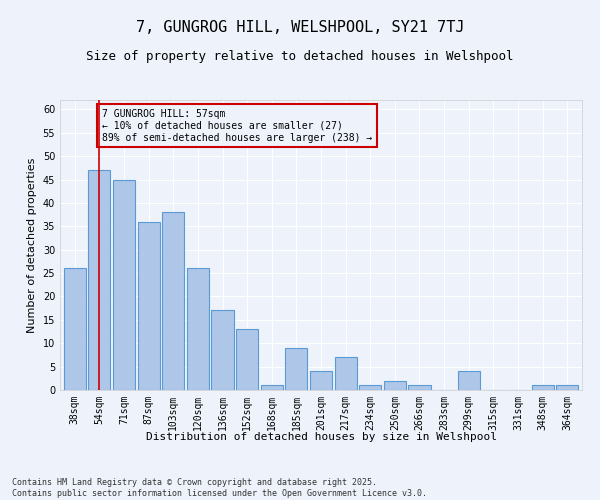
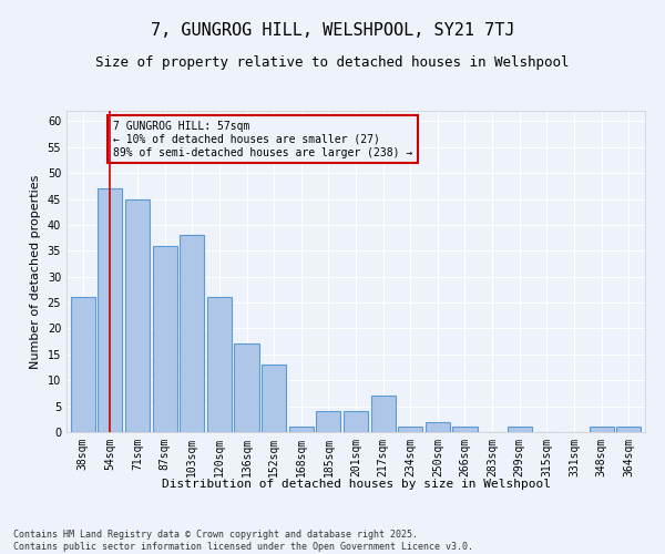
185sqm: 9 -> 4
299sqm: 4 -> 1
